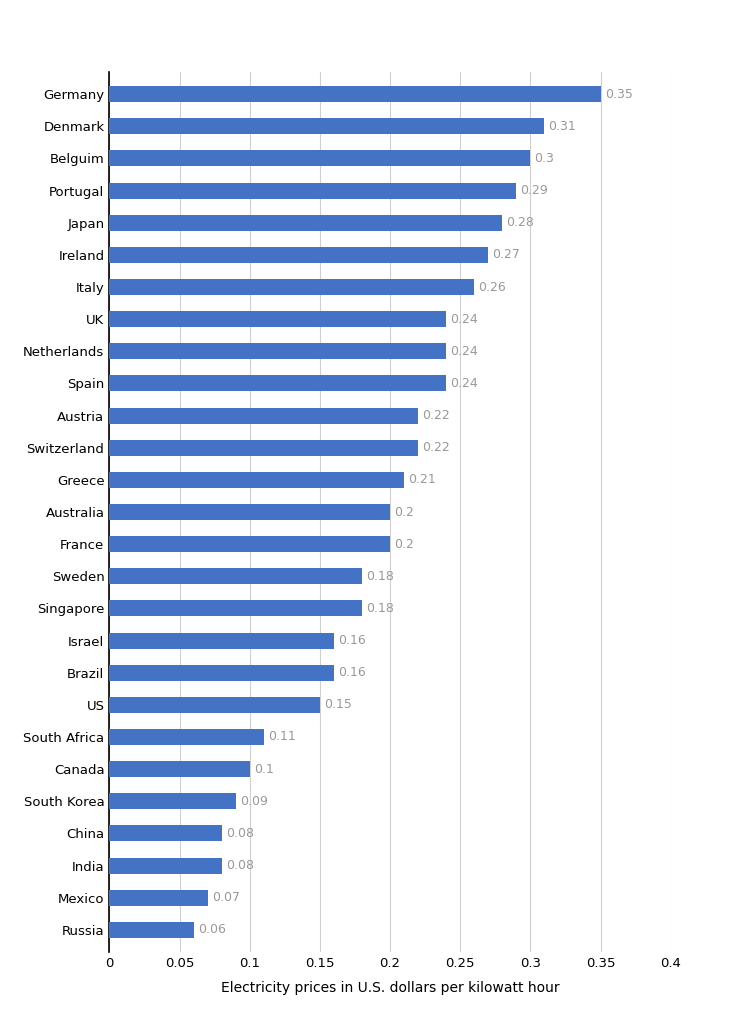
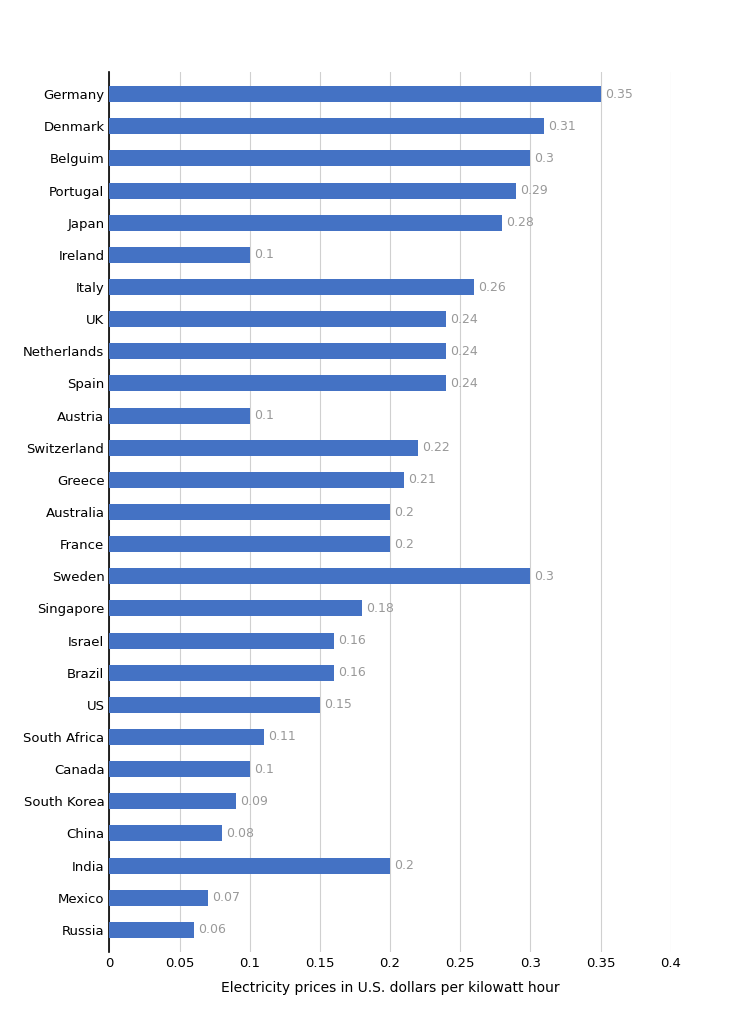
Ireland: 0.27 -> 0.1
Austria: 0.22 -> 0.1
Sweden: 0.18 -> 0.3
India: 0.08 -> 0.2
